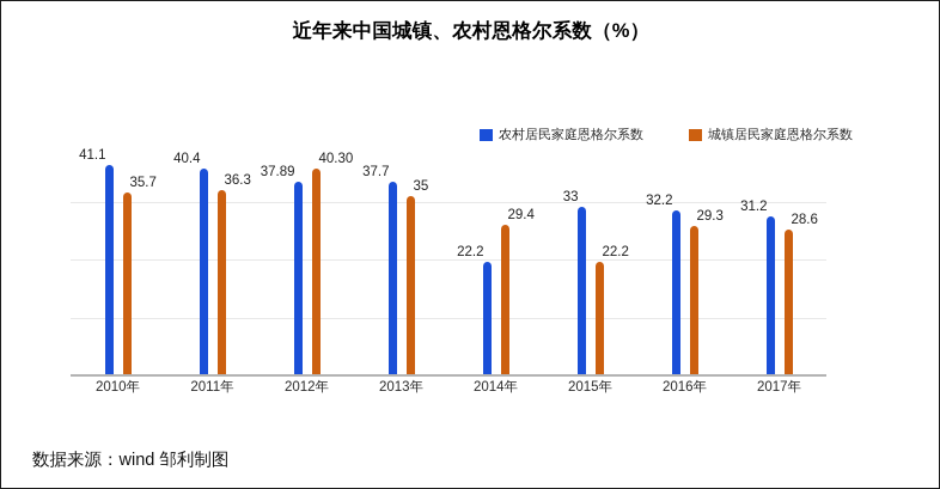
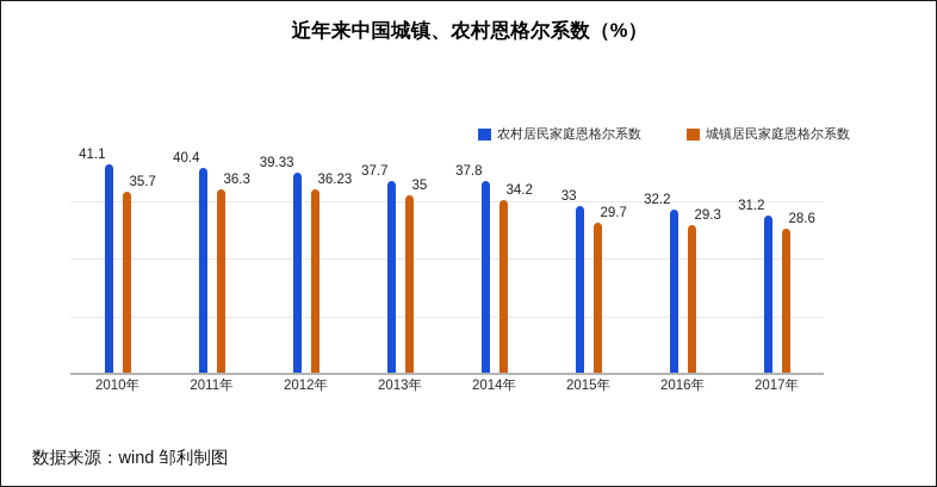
农村居民家庭恩格尔系数/2012年: 37.89 -> 39.33
城镇居民家庭恩格尔系数/2012年: 40.30 -> 36.23
农村居民家庭恩格尔系数/2014年: 22.2 -> 37.8
城镇居民家庭恩格尔系数/2014年: 29.4 -> 34.2
城镇居民家庭恩格尔系数/2015年: 22.2 -> 29.7
